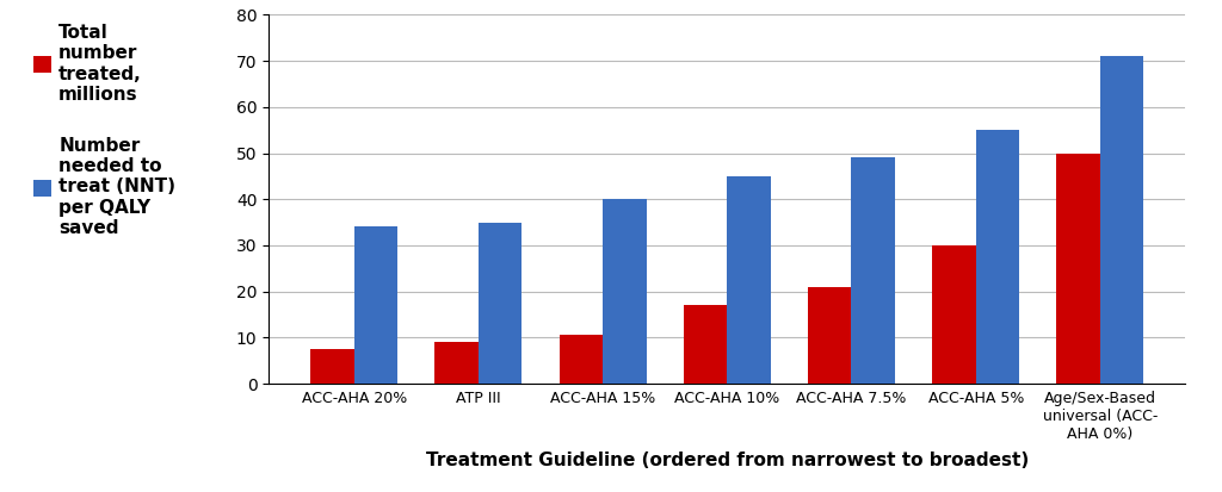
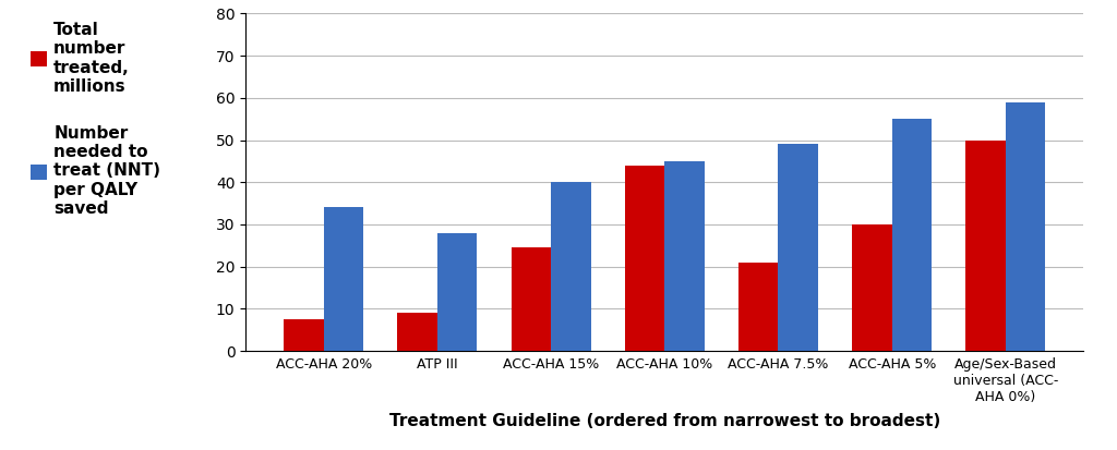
Number needed to treat (NNT) per QALY saved/ATP III: 35 -> 28
Total number treated, millions/ACC-AHA 15%: 10.5 -> 24.5
Total number treated, millions/ACC-AHA 10%: 17.0 -> 44.0
Number needed to treat (NNT) per QALY saved/Age/Sex-Based universal (ACC- AHA 0%): 71 -> 59
